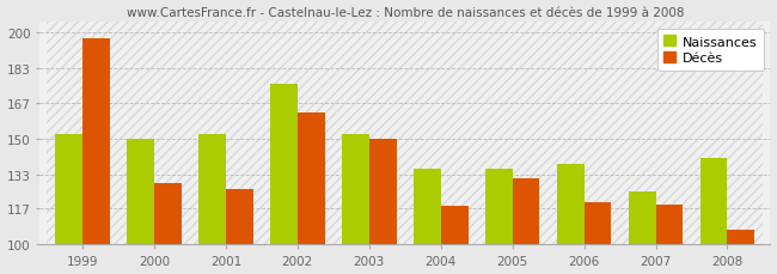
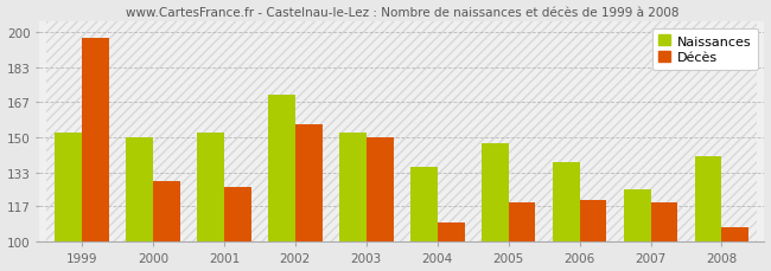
Naissances/2002: 176 -> 170
Décès/2002: 162 -> 156
Décès/2004: 118 -> 109
Naissances/2005: 136 -> 147
Décès/2005: 131 -> 119
